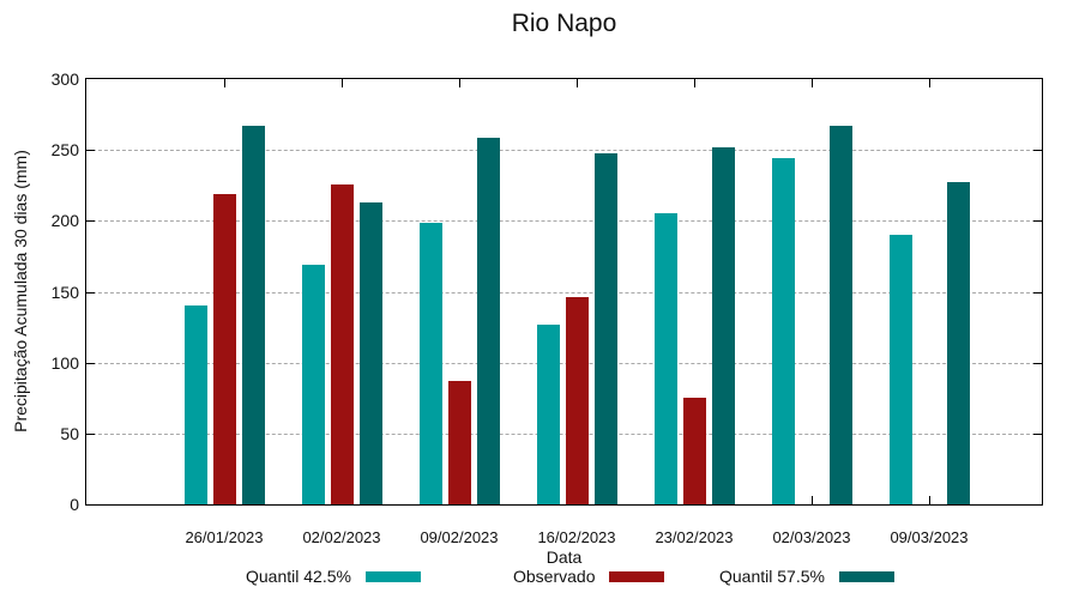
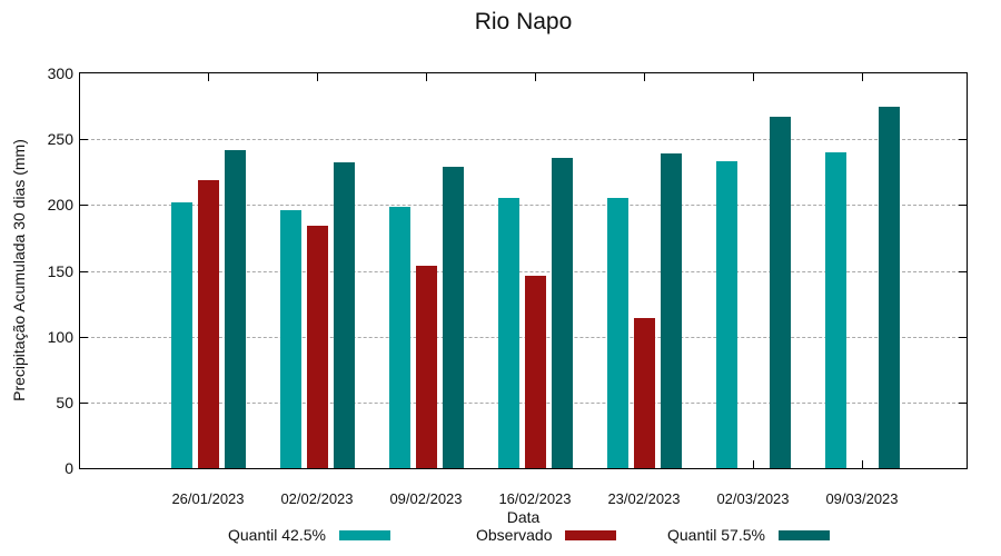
Quantil 42.5%/26/01/2023: 140 -> 202
Quantil 57.5%/26/01/2023: 267 -> 242
Quantil 42.5%/02/02/2023: 169 -> 196
Observado/02/02/2023: 226 -> 184
Quantil 57.5%/02/02/2023: 213 -> 232
Observado/09/02/2023: 87 -> 154
Quantil 57.5%/09/02/2023: 259 -> 229
Quantil 42.5%/16/02/2023: 127 -> 205
Quantil 57.5%/16/02/2023: 248 -> 236
Observado/23/02/2023: 75 -> 114
Quantil 57.5%/23/02/2023: 252 -> 239
Quantil 42.5%/02/03/2023: 244 -> 233
Quantil 42.5%/09/03/2023: 190 -> 240
Quantil 57.5%/09/03/2023: 227 -> 275
